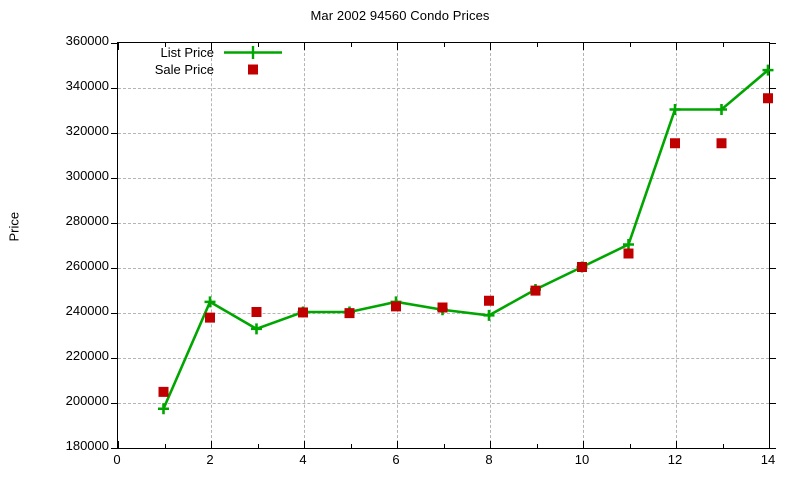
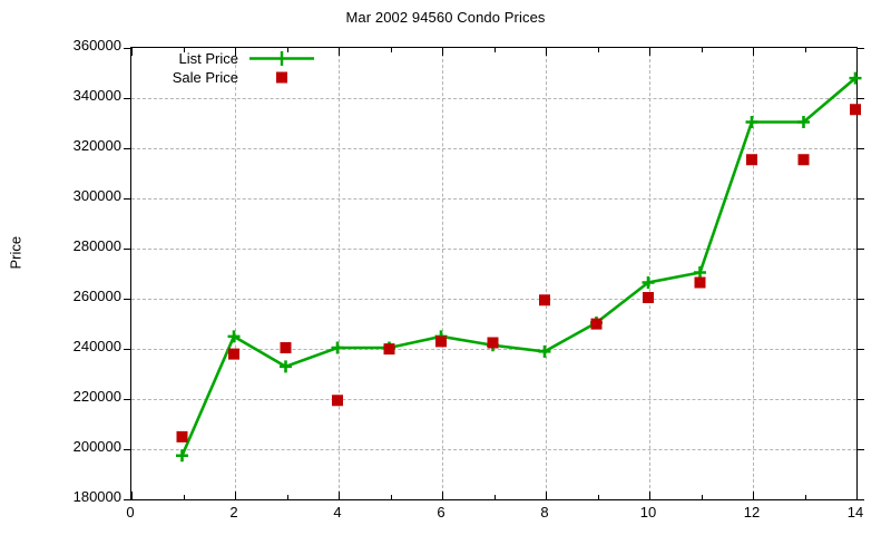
Sale Price/4: 240000 -> 219000
Sale Price/8: 245000 -> 259000
List Price/10: 260000 -> 266000
